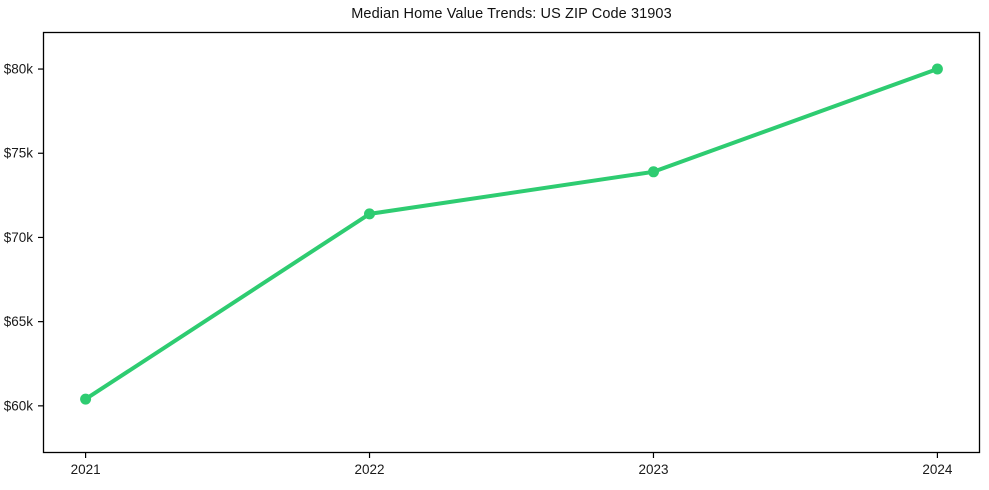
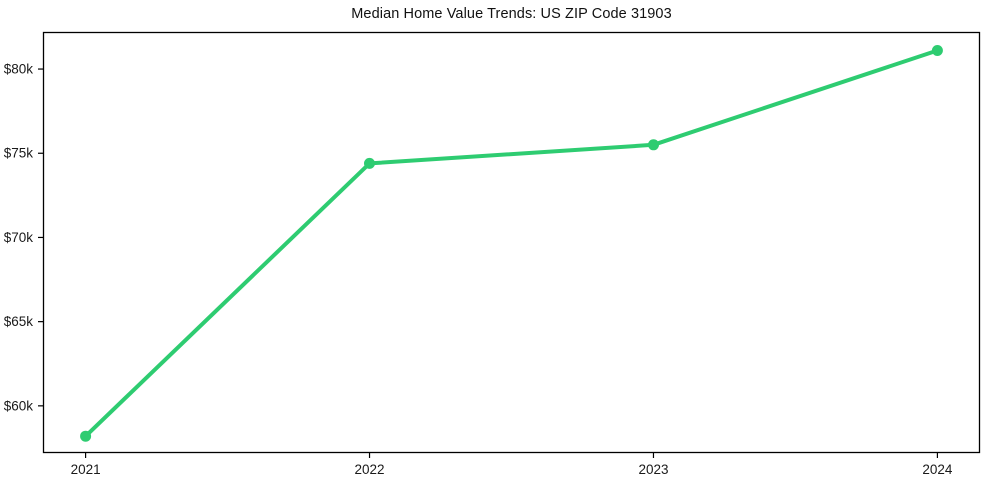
2021: $60.4k -> $58.2k
2022: $71.4k -> $74.4k
2023: $73.9k -> $75.5k
2024: $80.0k -> $81.1k
